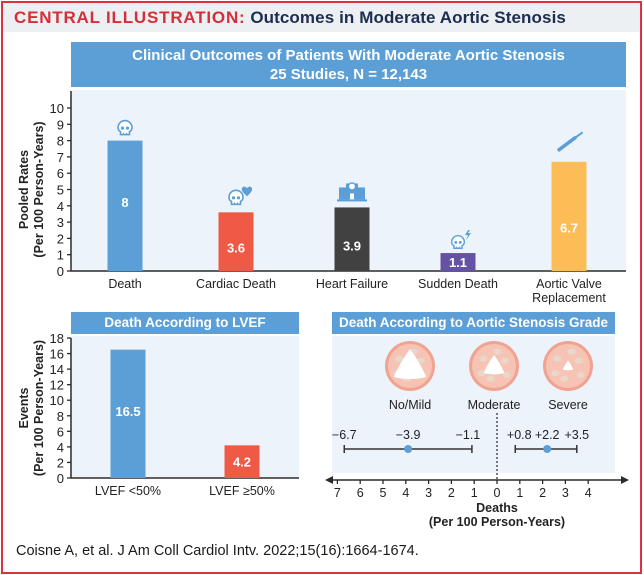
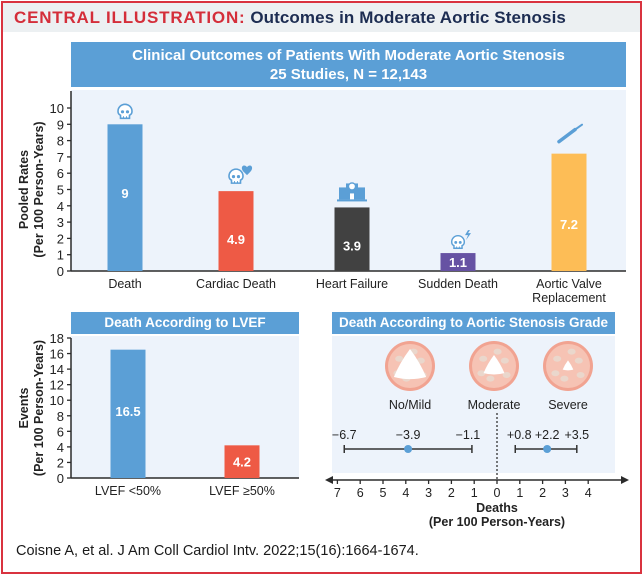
Clinical Outcomes of Patients With Moderate Aortic Stenosis/Death: 8 -> 9
Clinical Outcomes of Patients With Moderate Aortic Stenosis/Cardiac Death: 3.6 -> 4.9
Clinical Outcomes of Patients With Moderate Aortic Stenosis/Aortic Valve Replacement: 6.7 -> 7.2
